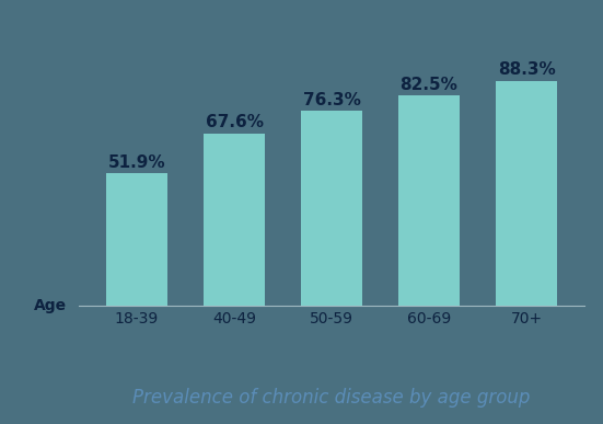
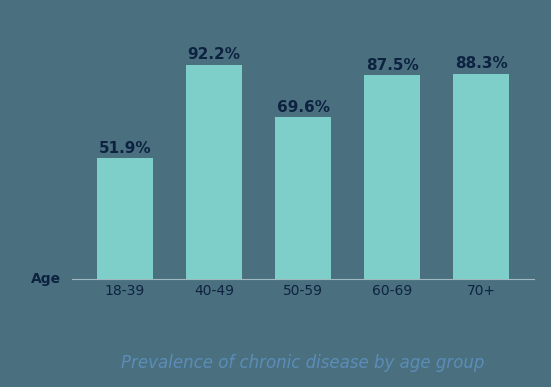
40-49: 67.6% -> 92.2%
50-59: 76.3% -> 69.6%
60-69: 82.5% -> 87.5%
